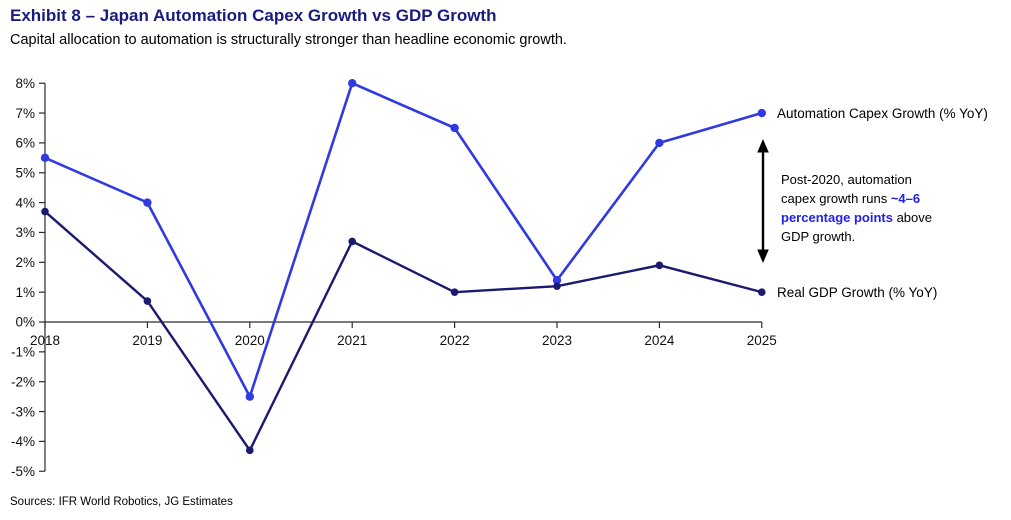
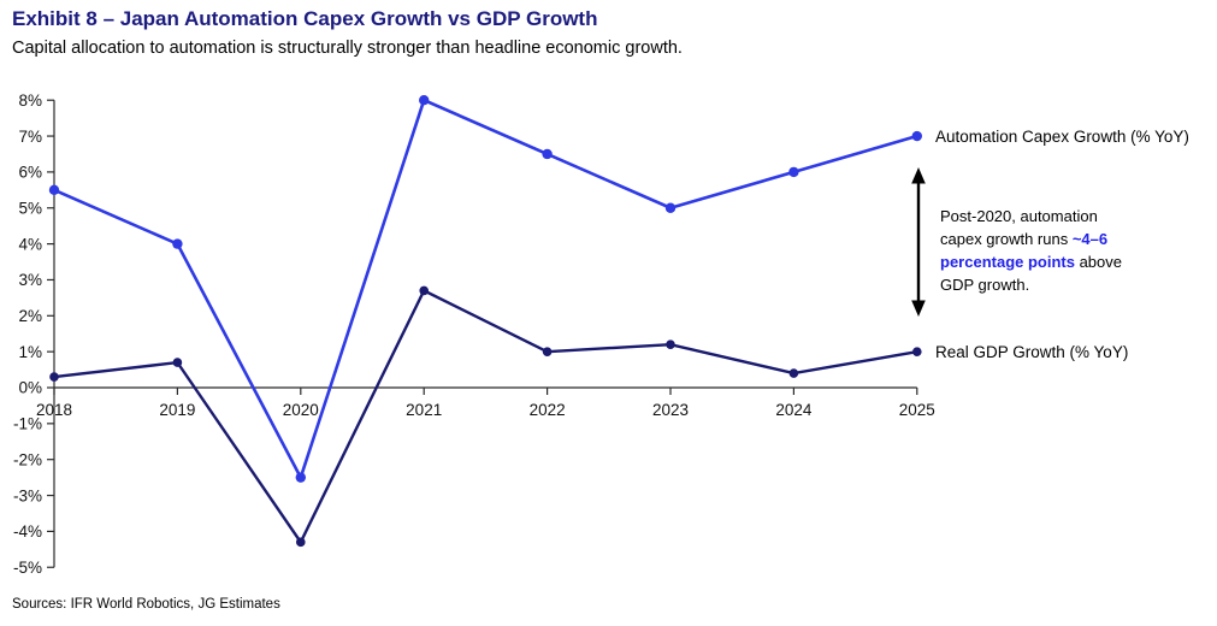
Real GDP Growth (% YoY)/2018: 3.7% -> 0.3%
Automation Capex Growth (% YoY)/2023: 1.4% -> 5.0%
Real GDP Growth (% YoY)/2024: 1.9% -> 0.4%
